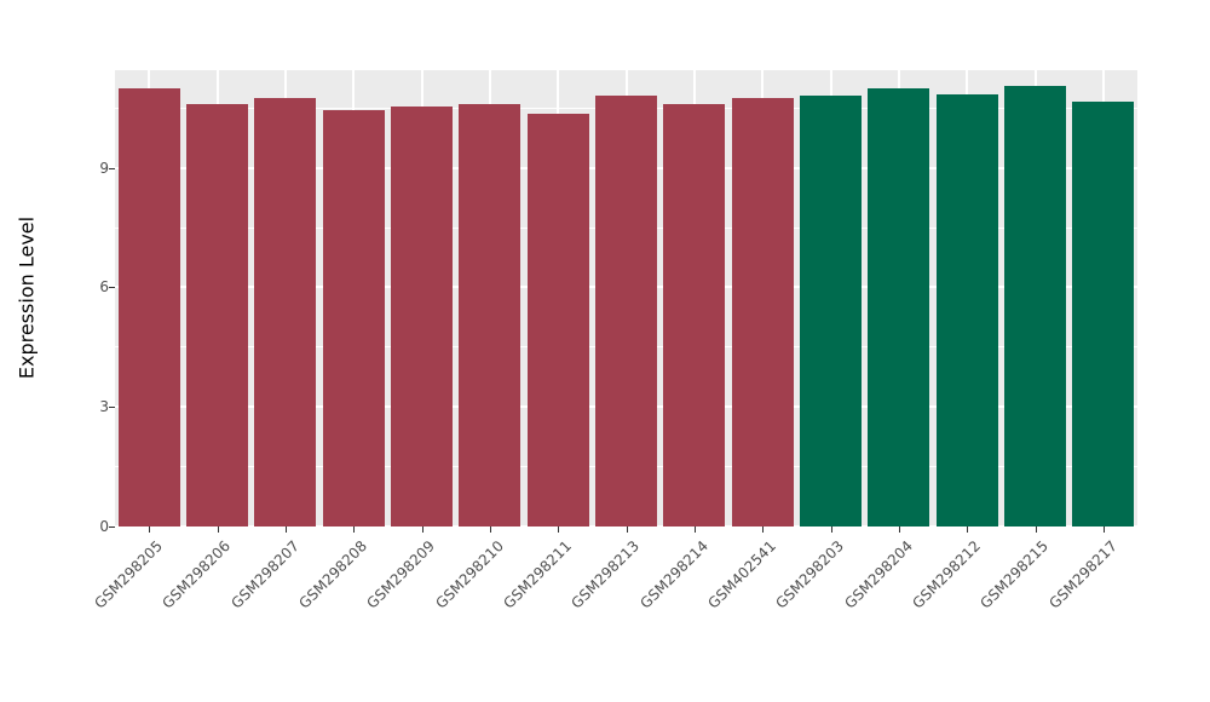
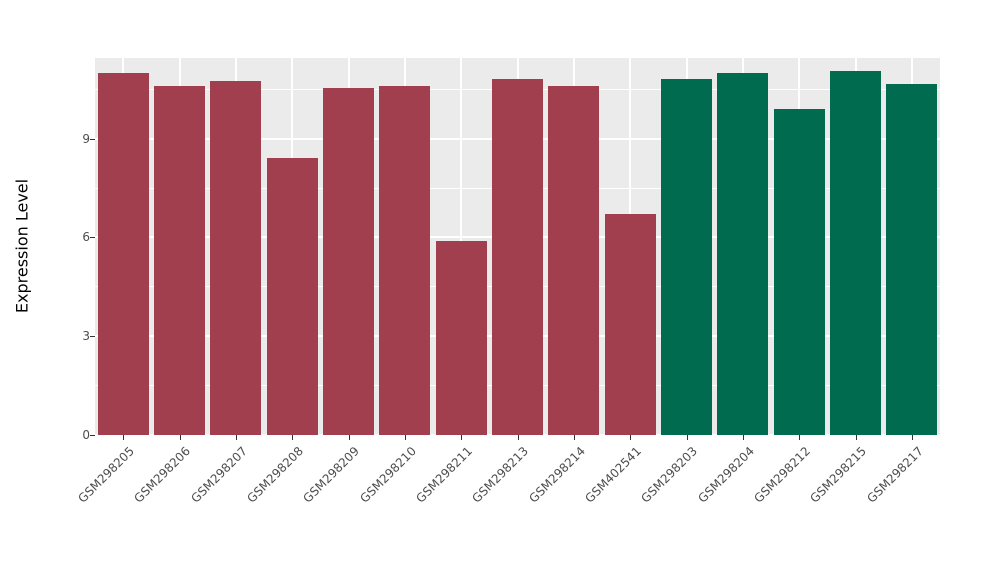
GSM298208: 10.4 -> 8.4
GSM298211: 10.3 -> 5.9
GSM402541: 10.8 -> 6.7
GSM298212: 10.8 -> 9.9
